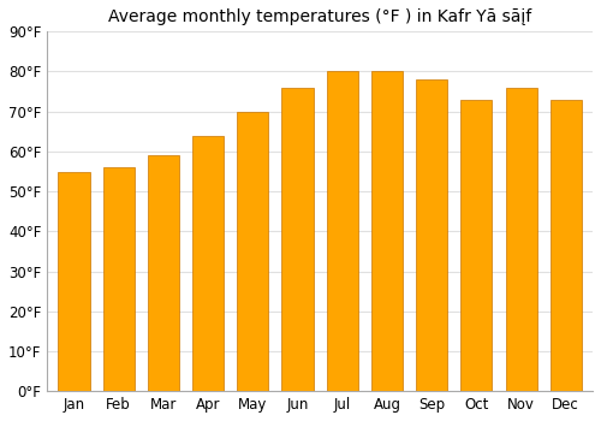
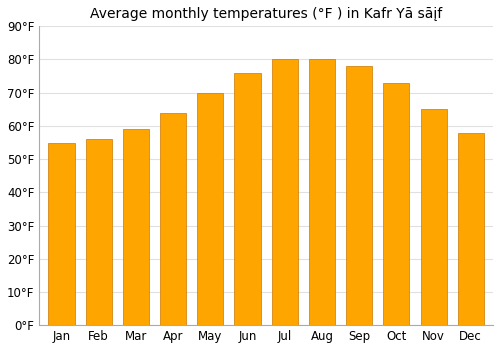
Nov: 76°F -> 65°F
Dec: 73°F -> 58°F
